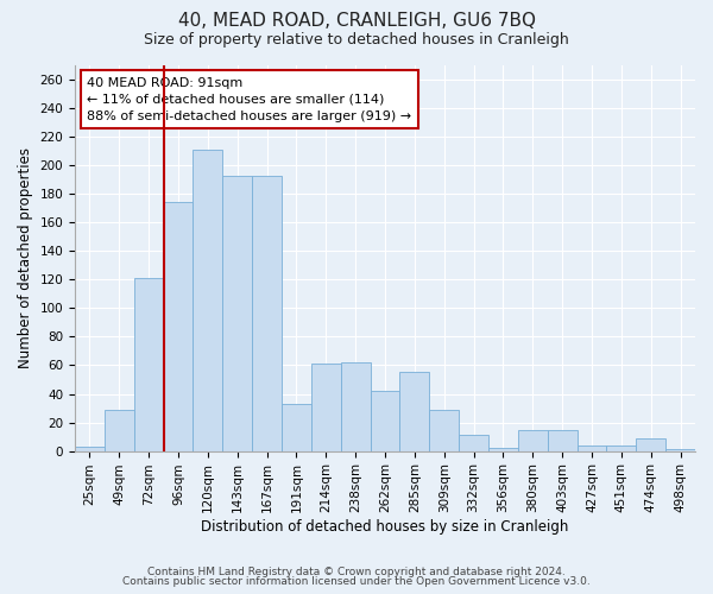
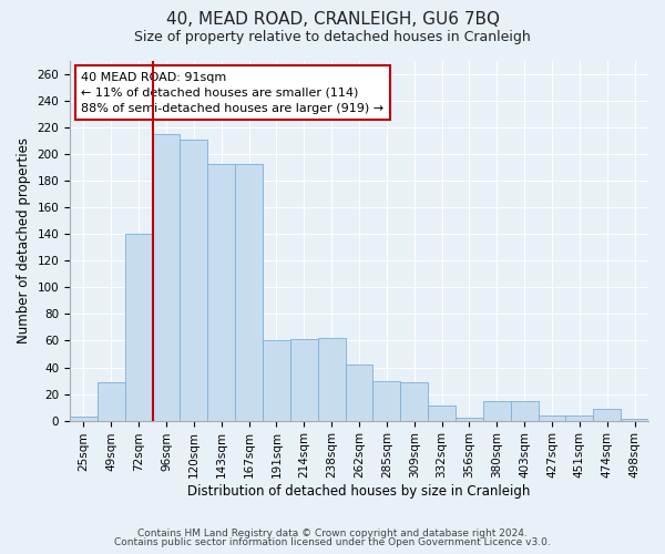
72sqm: 121 -> 140
96sqm: 174 -> 215
191sqm: 33 -> 60
285sqm: 55 -> 30
